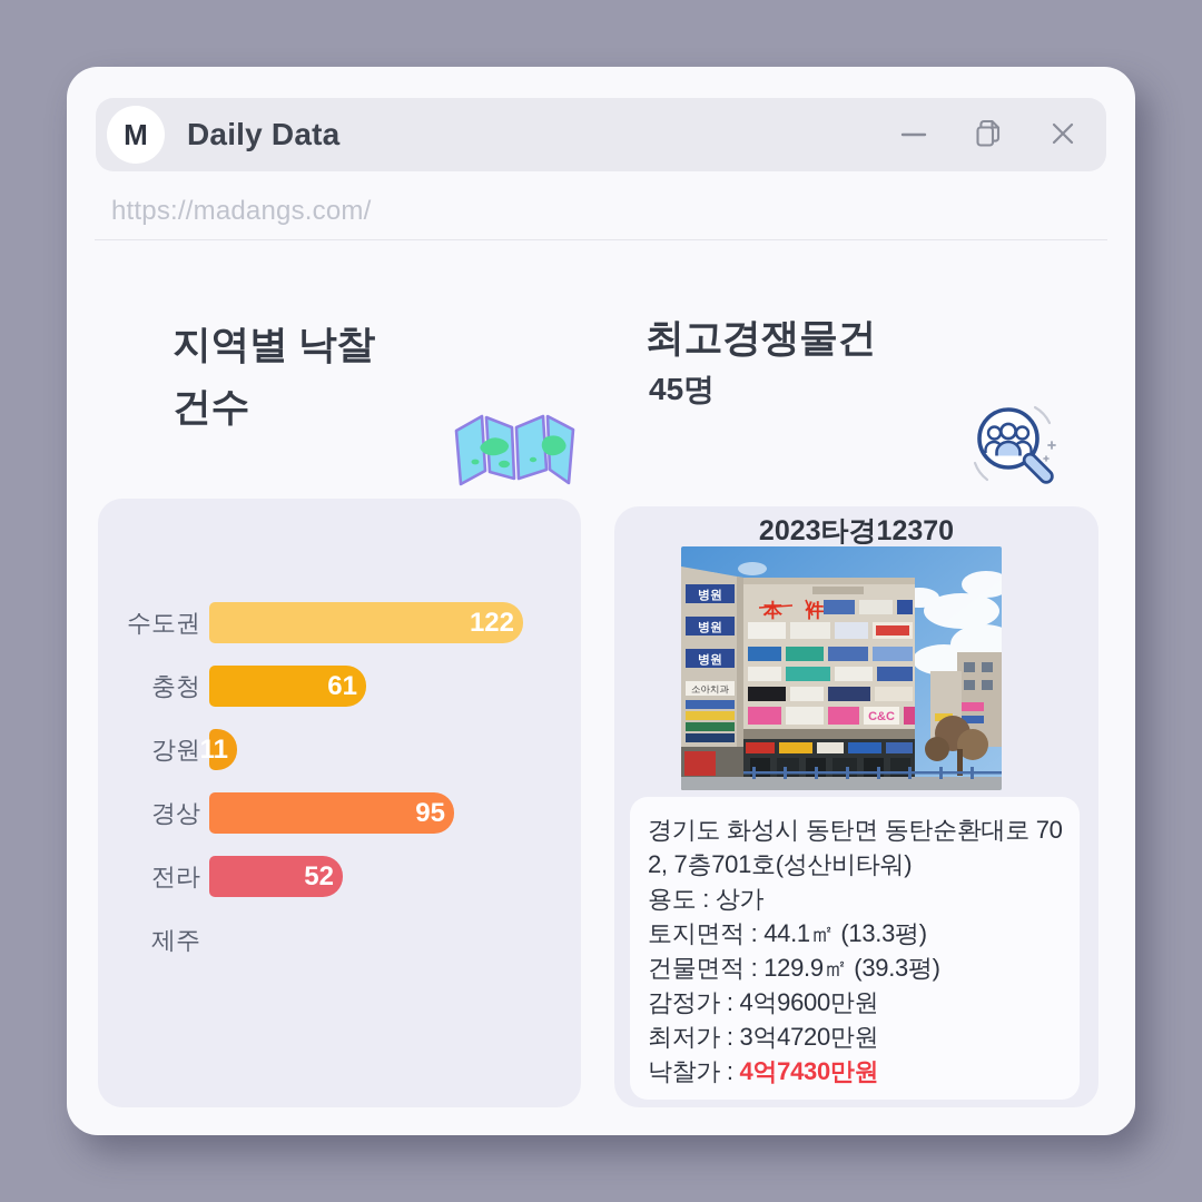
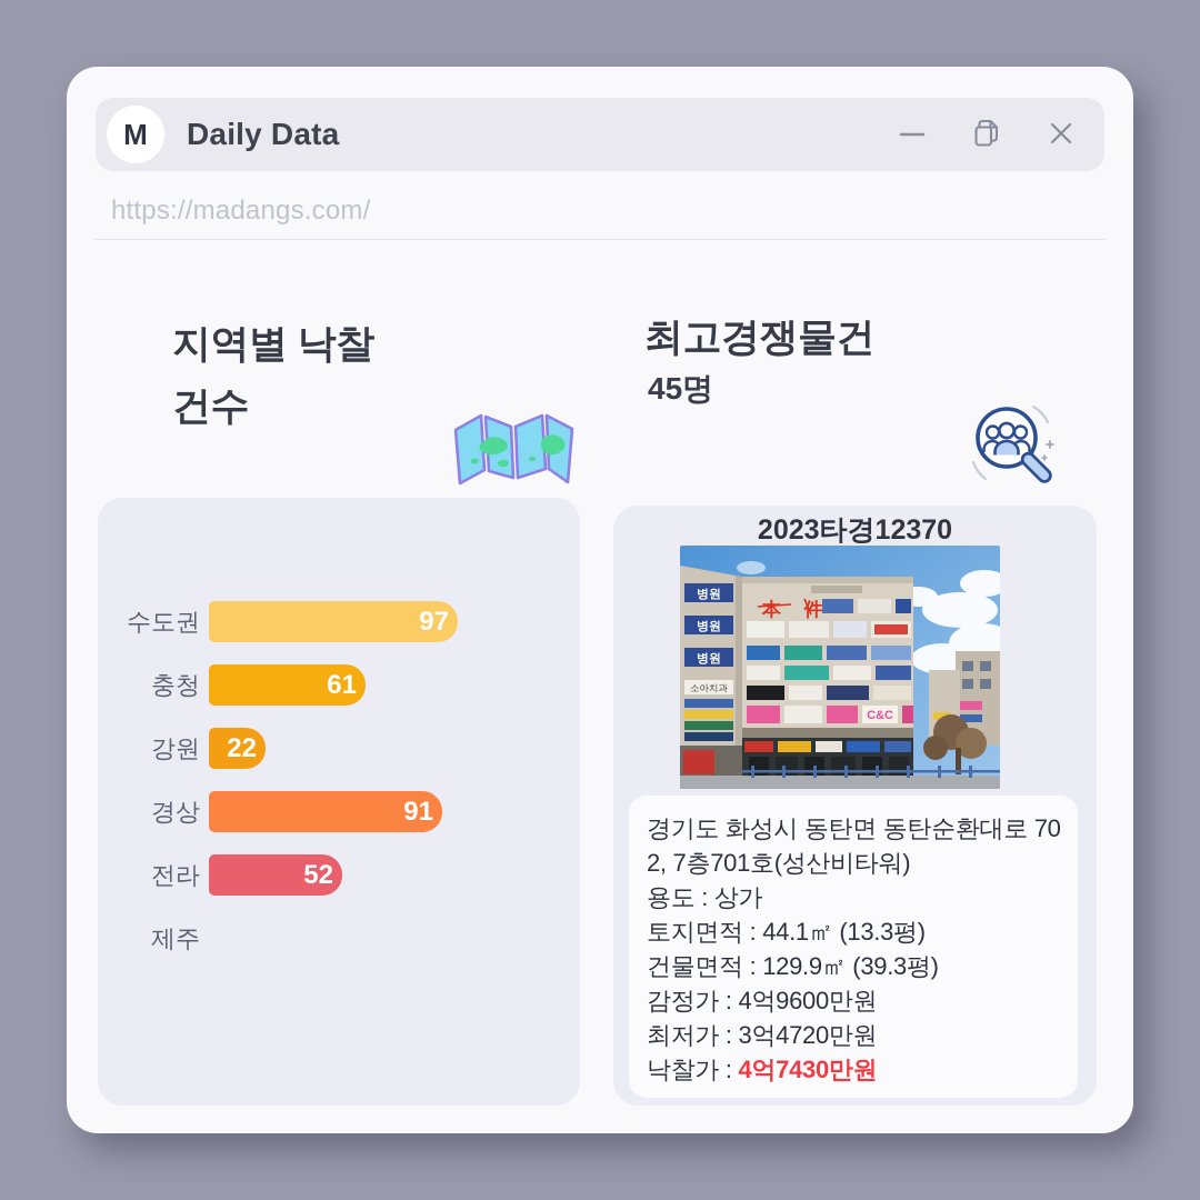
수도권: 122 -> 97
강원: 11 -> 22
경상: 95 -> 91
